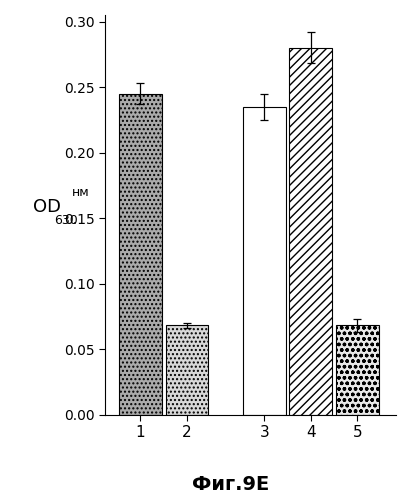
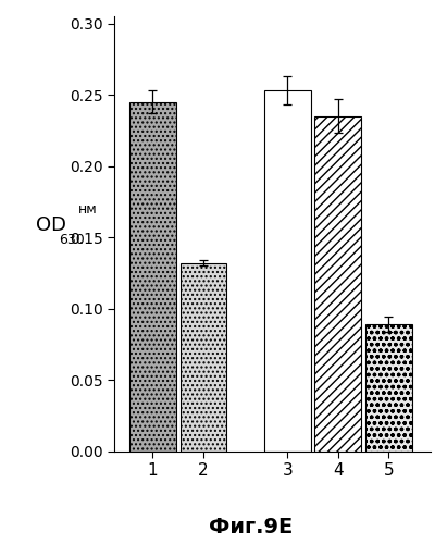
2: 0.068 -> 0.132
3: 0.235 -> 0.253
4: 0.280 -> 0.235
5: 0.068 -> 0.089
